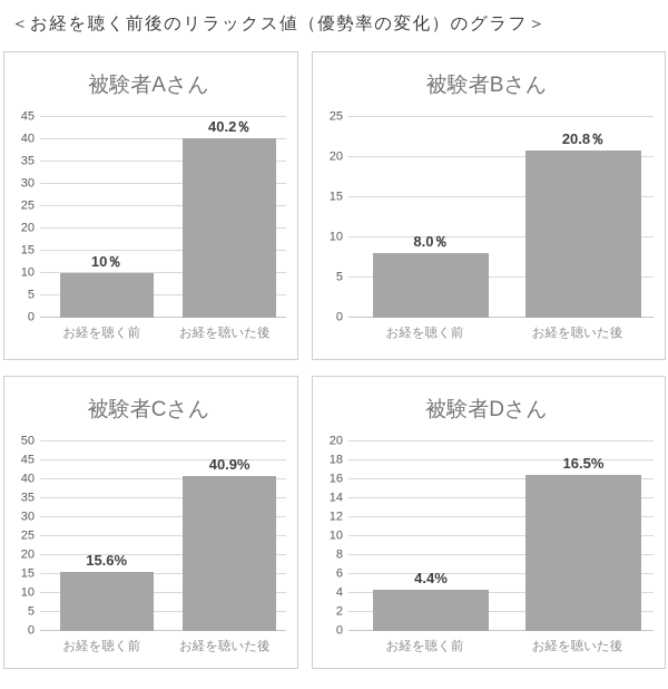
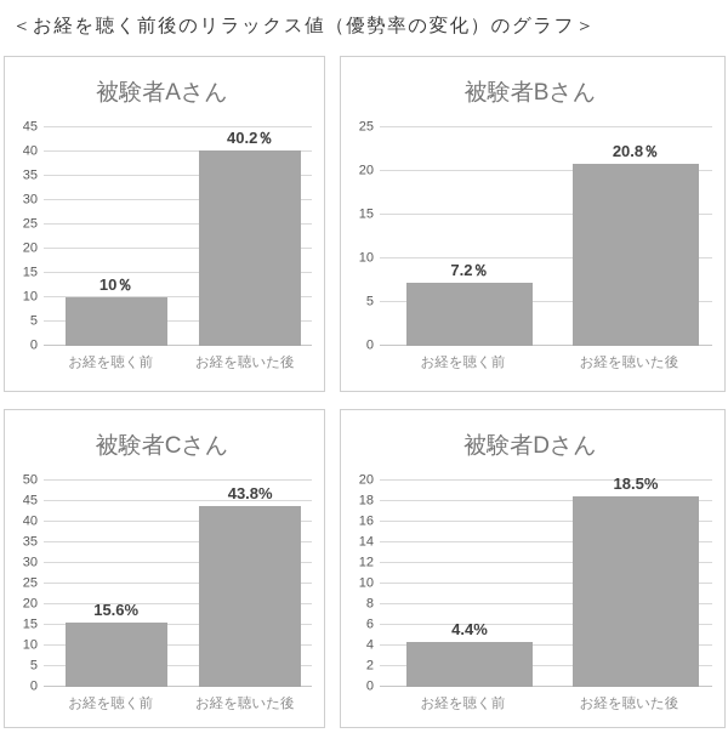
被験者Bさん/お経を聴く前: 8.0 -> 7.2
被験者Cさん/お経を聴いた後: 40.9% -> 43.8%
被験者Dさん/お経を聴いた後: 16.5% -> 18.5%
